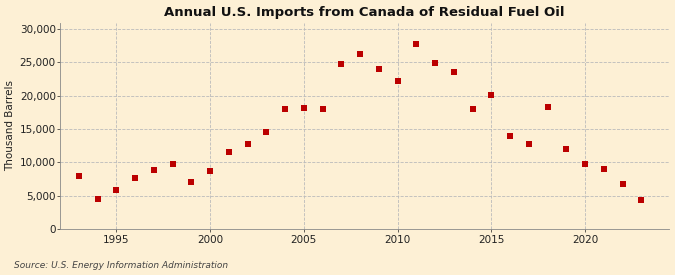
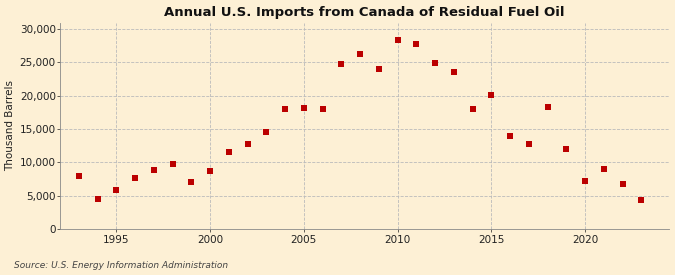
2010: 22,200 -> 28,400
2020: 9,800 -> 7,200
